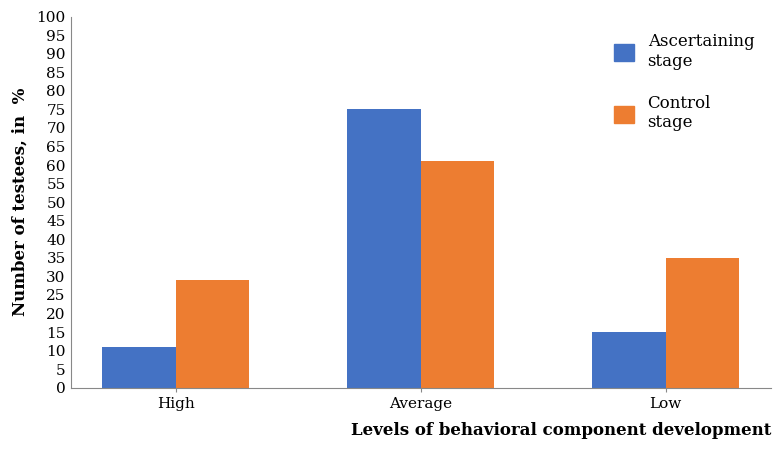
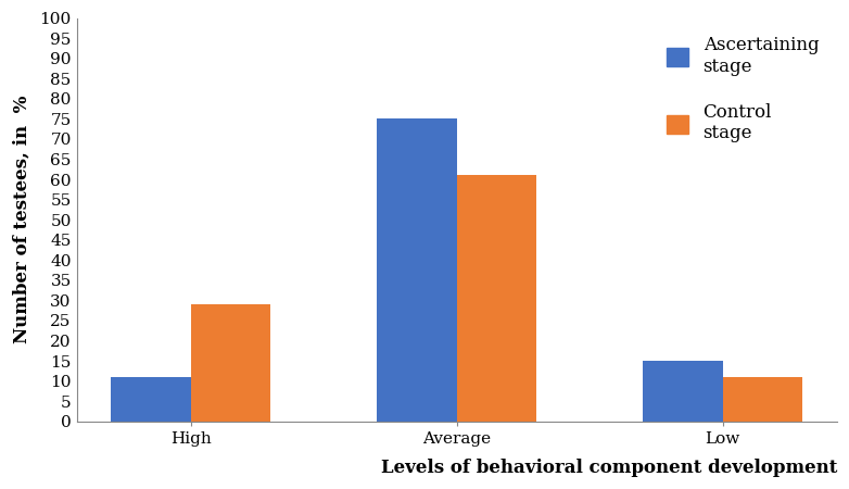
Control stage/Low: 35 -> 11
